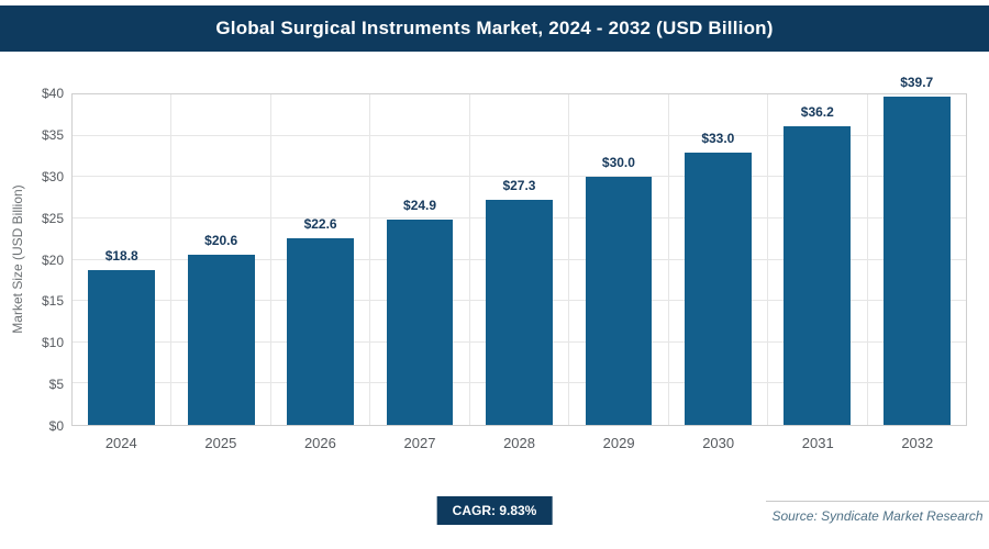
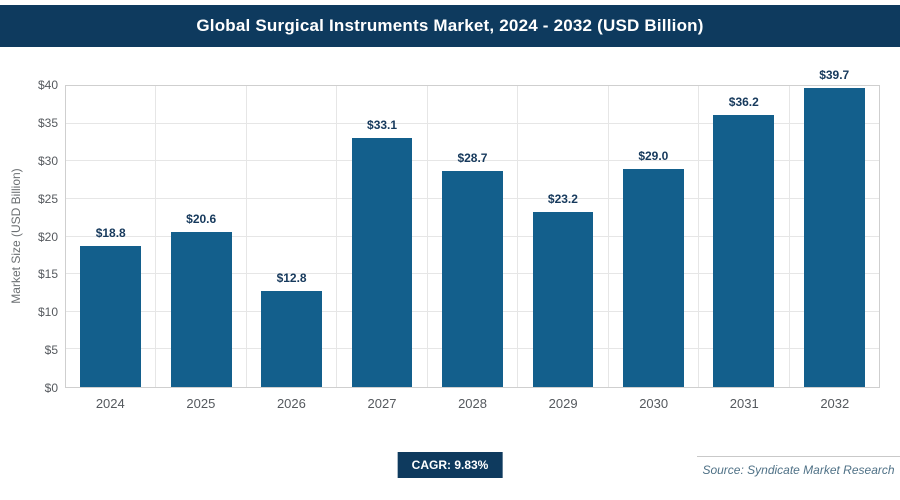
2026: $22.6 -> $12.8
2027: $24.9 -> $33.1
2028: $27.3 -> $28.7
2029: $30.0 -> $23.2
2030: $33.0 -> $29.0
